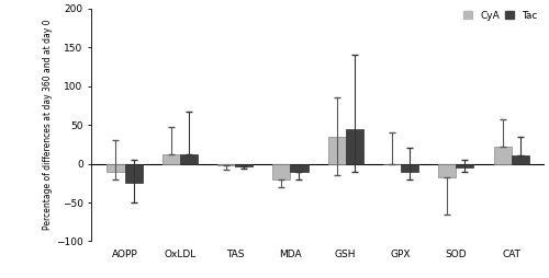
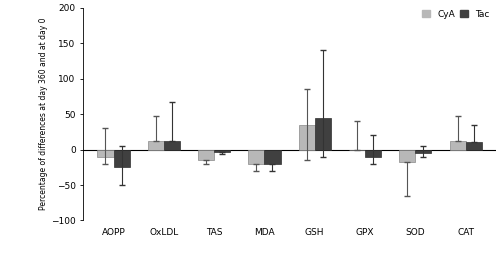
CyA/TAS: -2 -> -15
Tac/MDA: -10 -> -20
CyA/CAT: 22 -> 12
